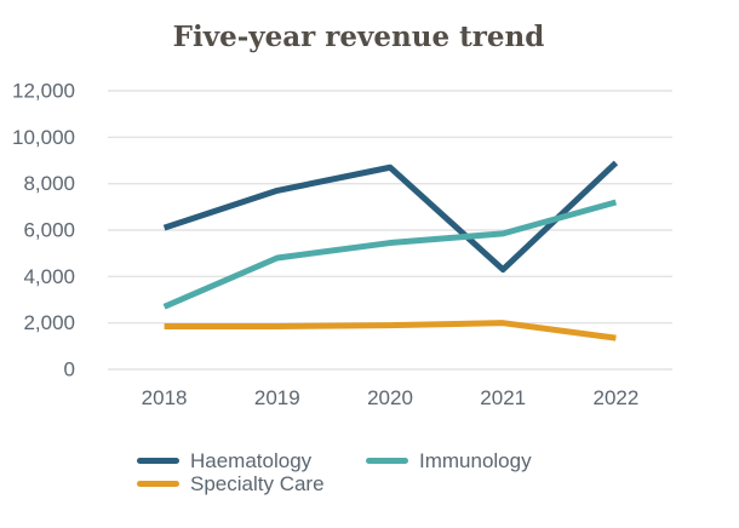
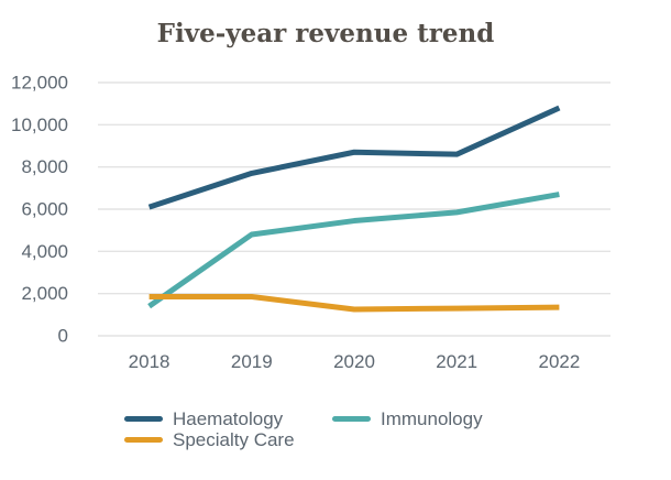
Immunology/2018: 2700 -> 1400
Specialty Care/2020: 1900 -> 1200
Haematology/2021: 4300 -> 8600
Specialty Care/2021: 2000 -> 1300
Haematology/2022: 8900 -> 10800
Immunology/2022: 7200 -> 6700
